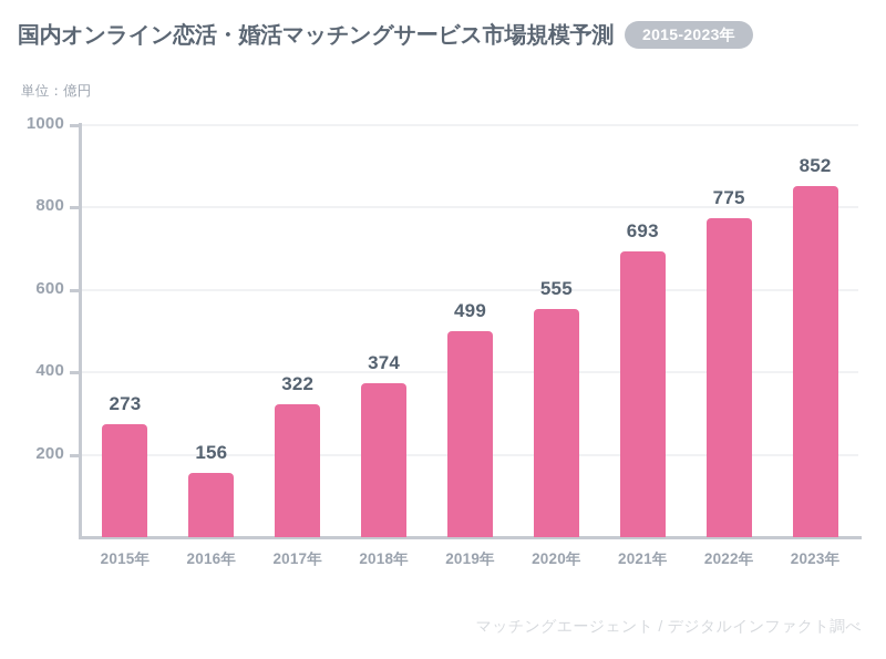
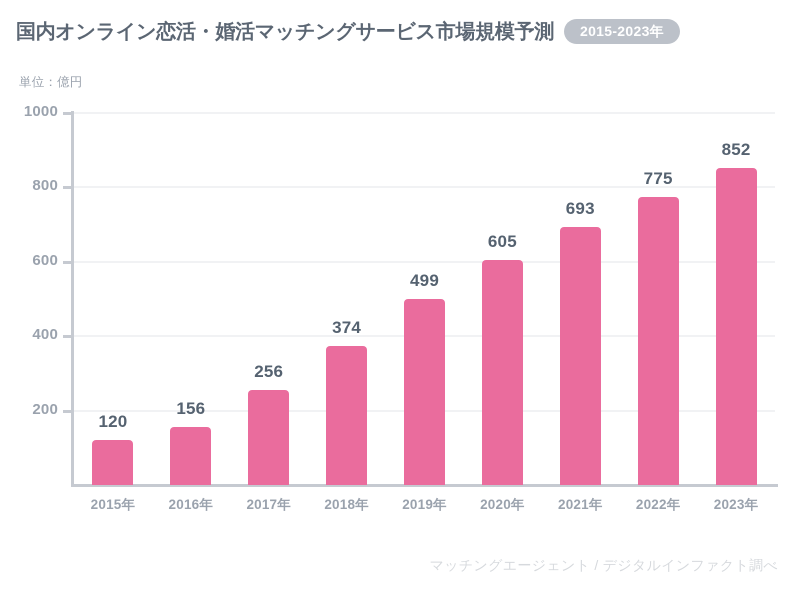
2015年: 273 -> 120
2017年: 322 -> 256
2020年: 555 -> 605
